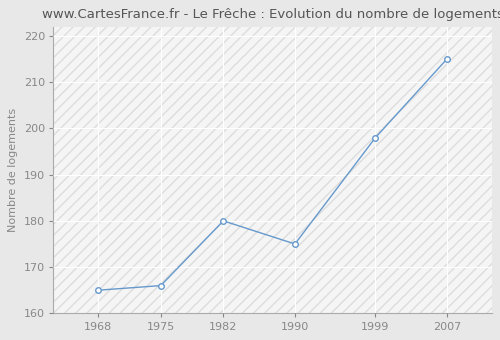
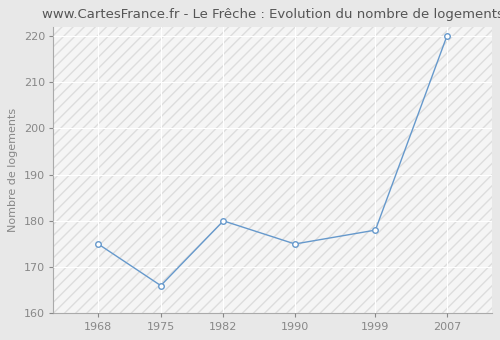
1968: 165 -> 175
1999: 198 -> 178
2007: 215 -> 220
